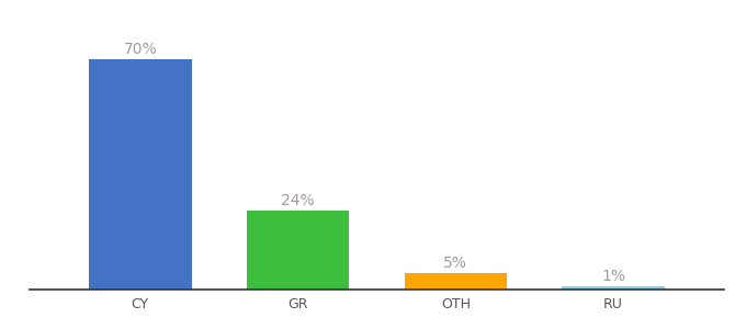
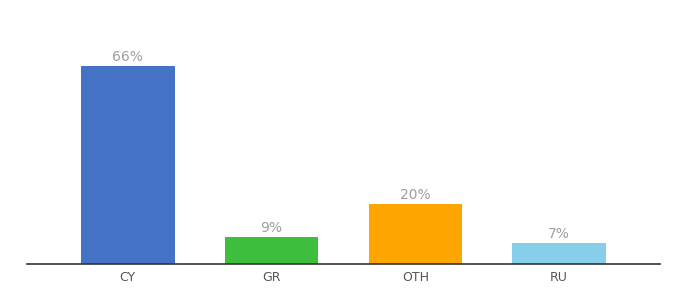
CY: 70% -> 66%
GR: 24% -> 9%
OTH: 5% -> 20%
RU: 1% -> 7%
